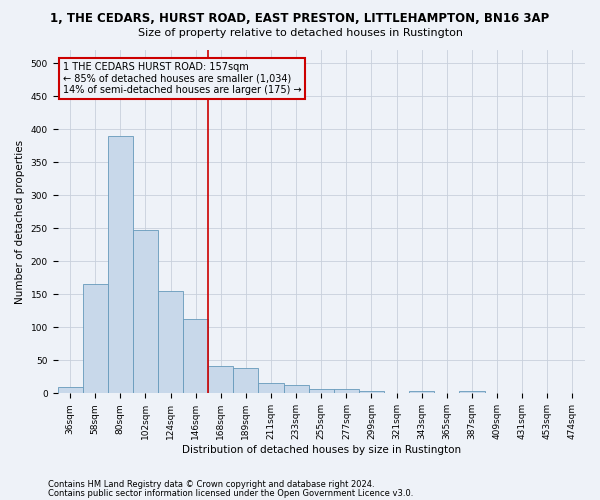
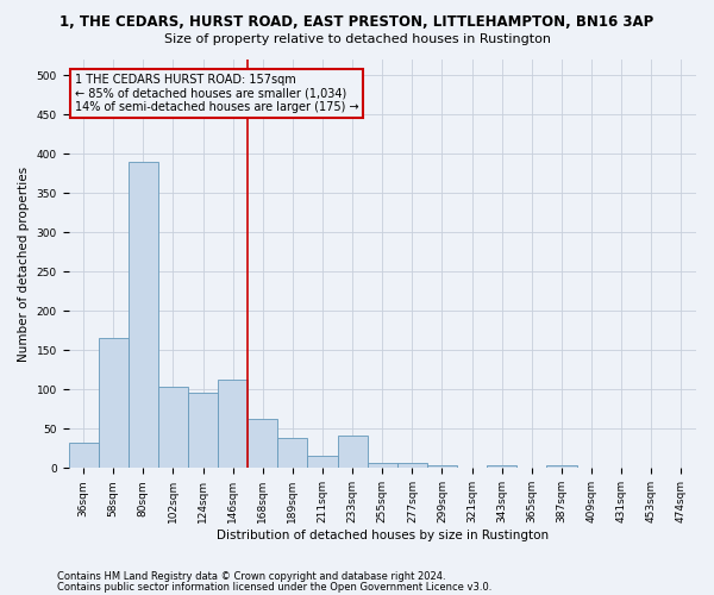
36sqm: 10 -> 32
102sqm: 248 -> 104
124sqm: 155 -> 96
168sqm: 42 -> 62
233sqm: 13 -> 42
